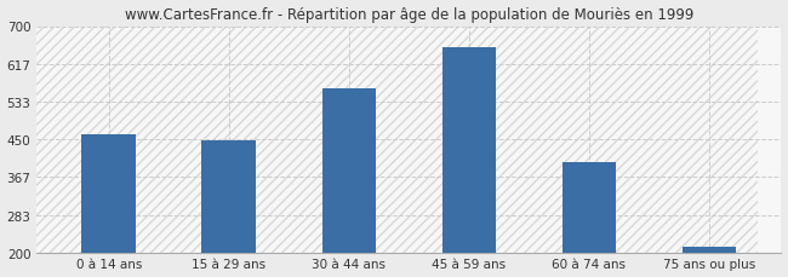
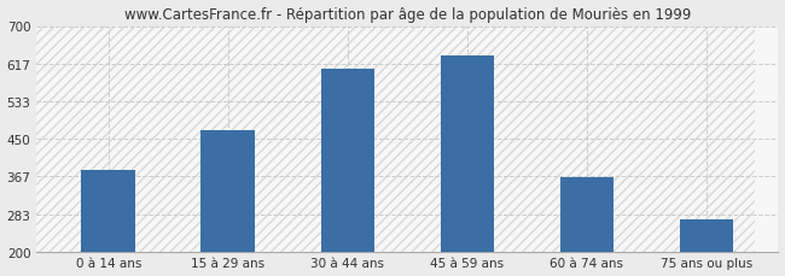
0 à 14 ans: 460 -> 380
15 à 29 ans: 447 -> 470
30 à 44 ans: 563 -> 605
45 à 59 ans: 652 -> 635
60 à 74 ans: 400 -> 365
75 ans ou plus: 212 -> 270
